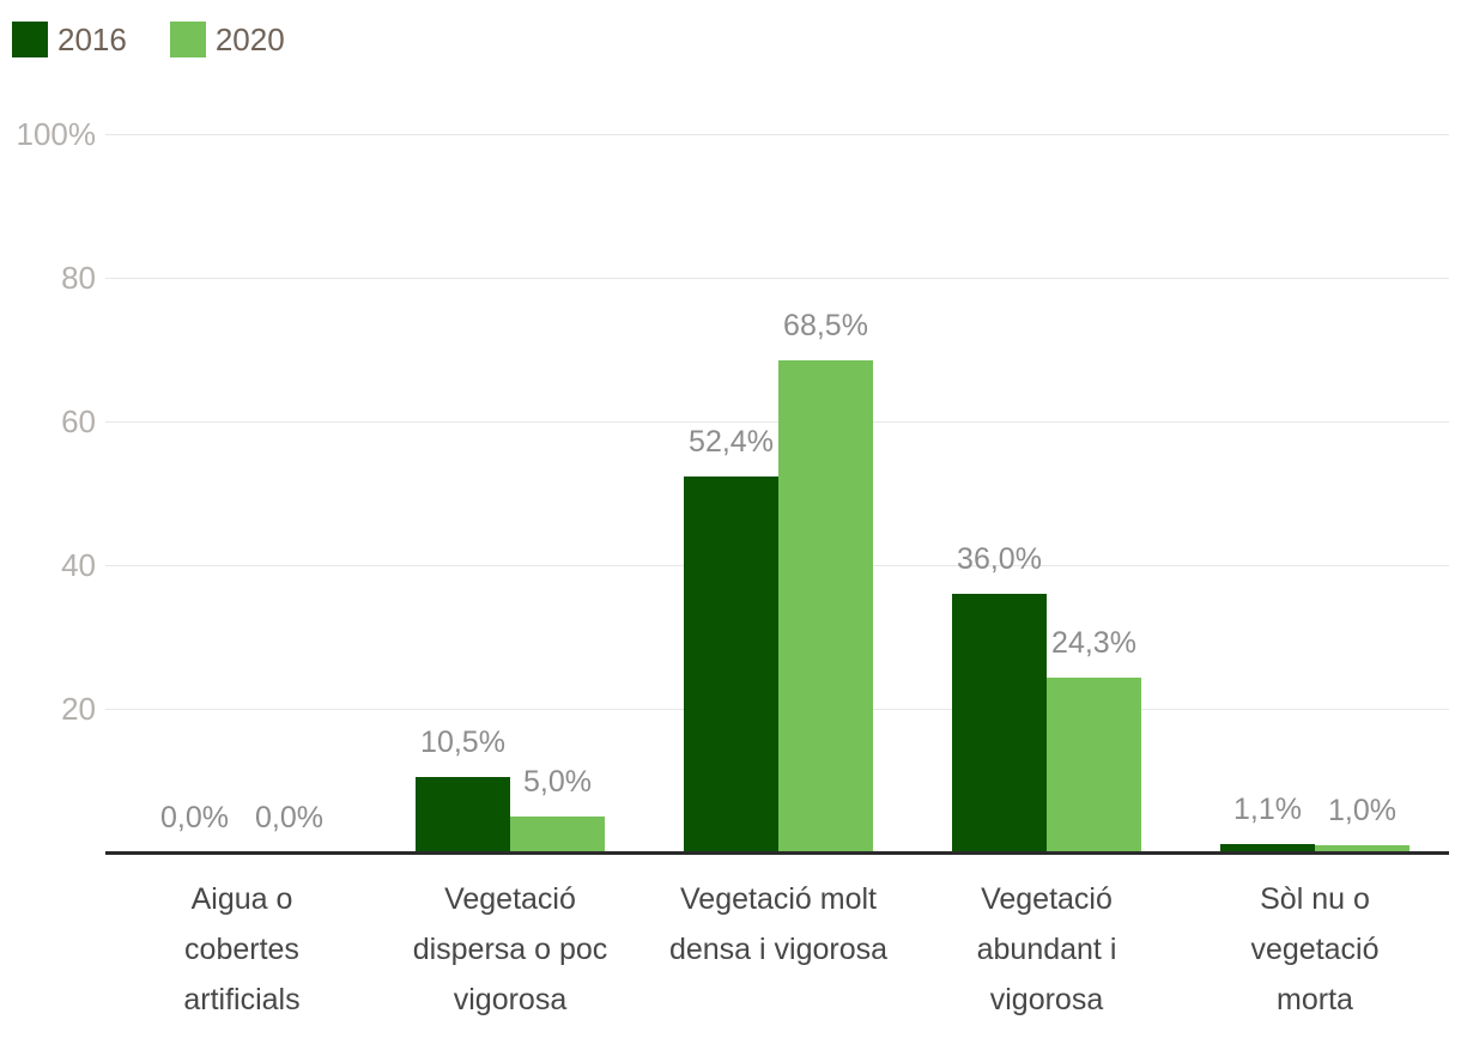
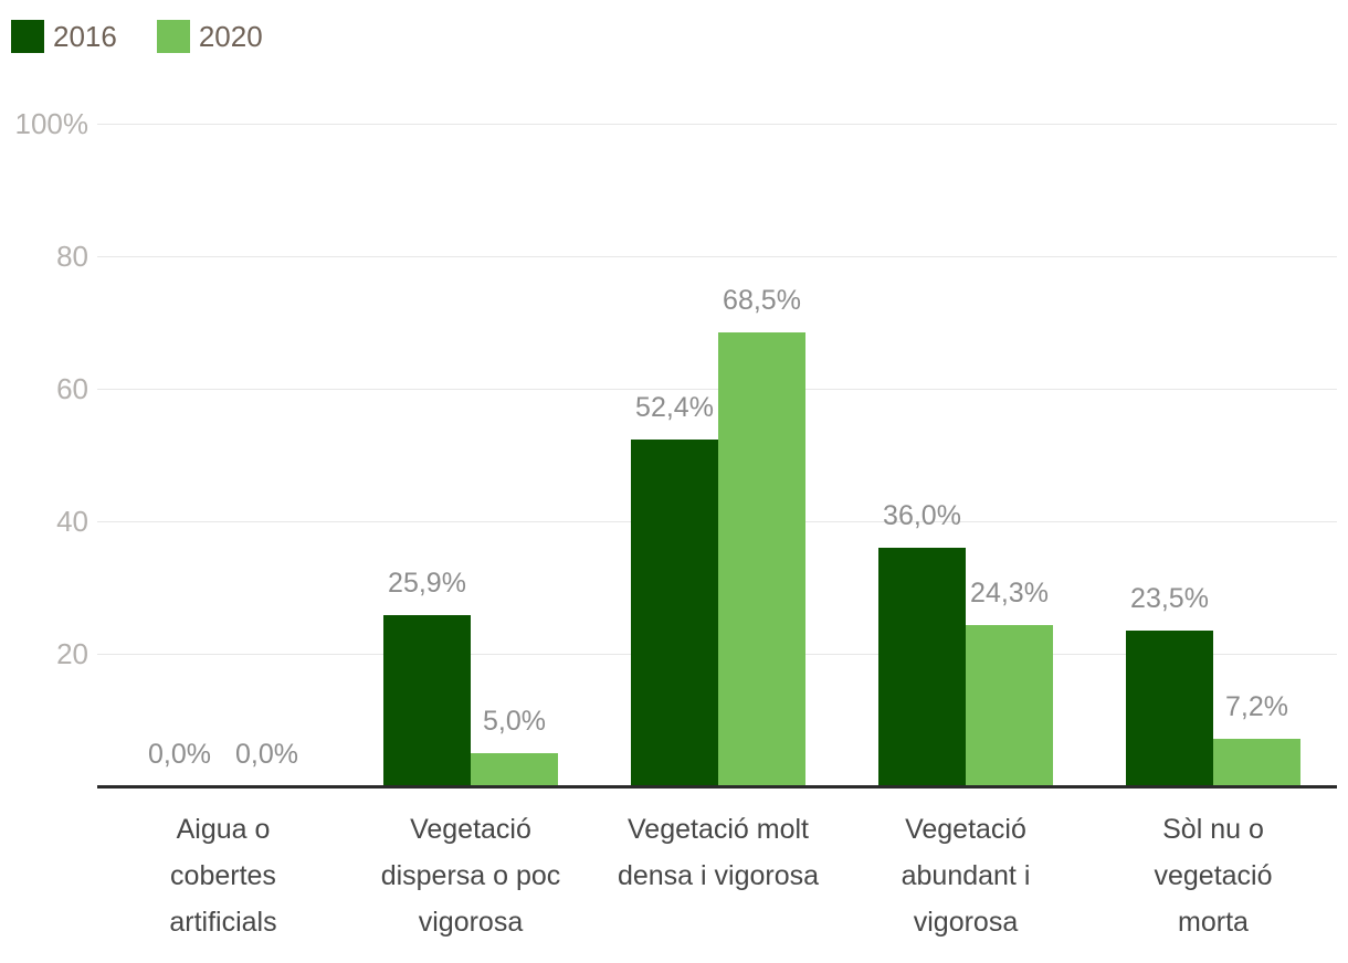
2016/Vegetació dispersa o poc vigorosa: 10,5% -> 25,9%
2016/Sòl nu o vegetació morta: 1,1% -> 23,5%
2020/Sòl nu o vegetació morta: 1,0% -> 7,2%
